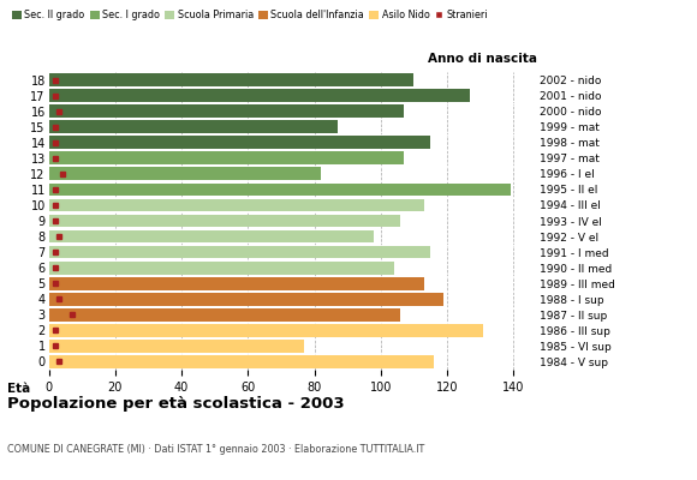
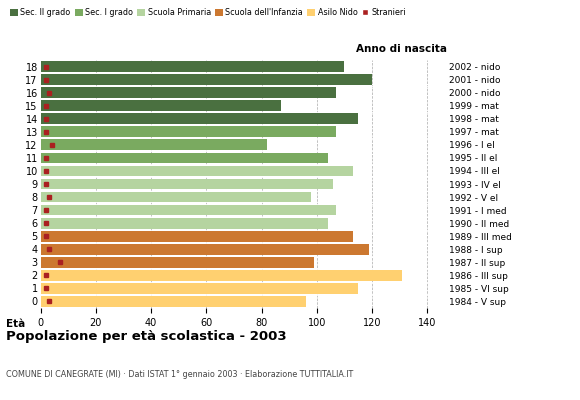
17: 127 -> 120
11: 139 -> 104
7: 115 -> 107
3: 106 -> 99
1: 77 -> 115
0: 116 -> 96
